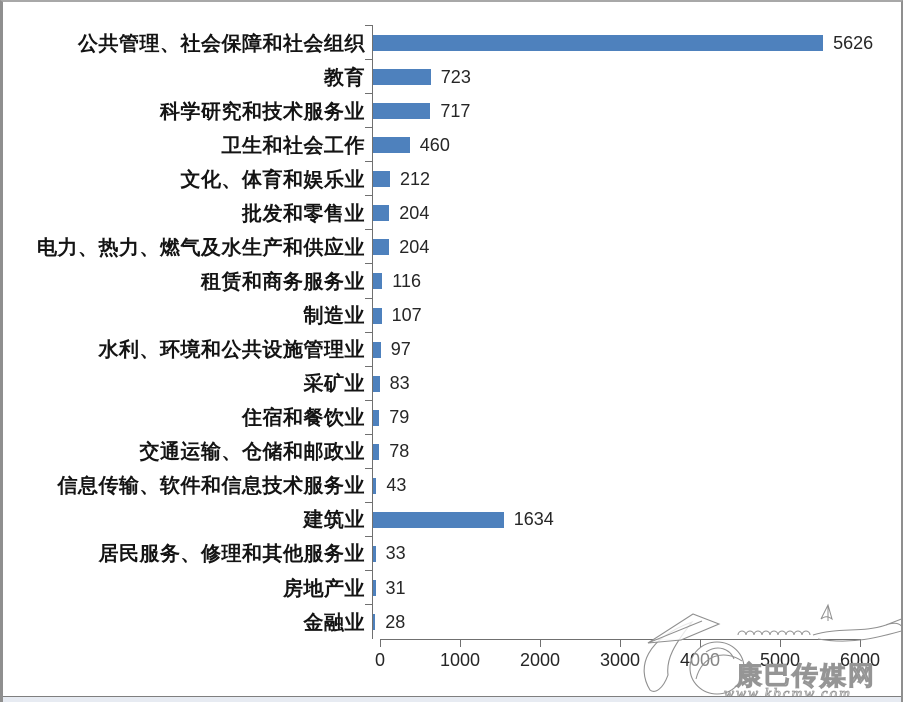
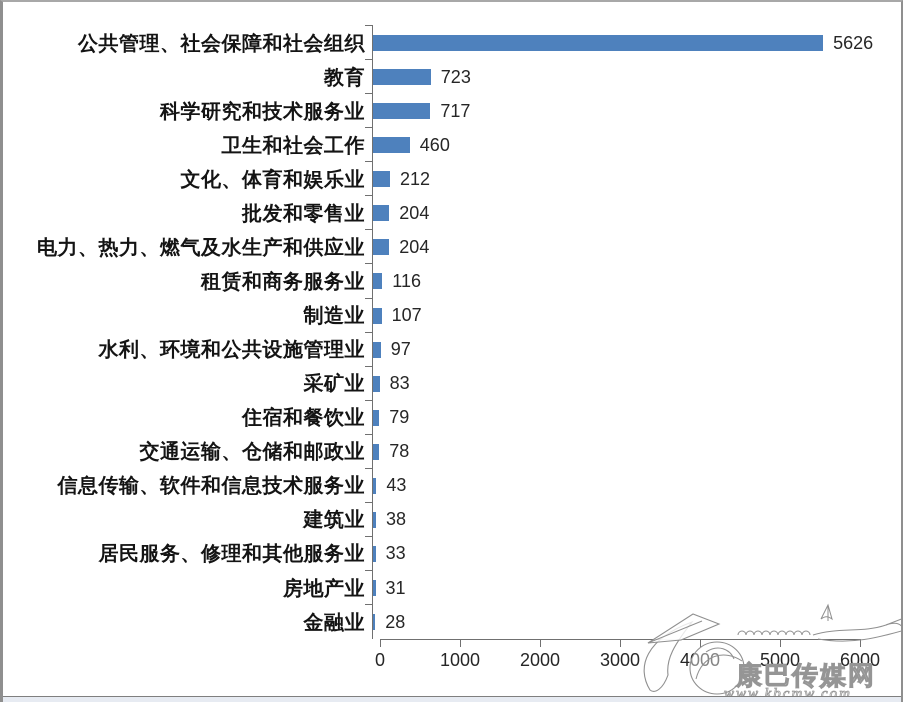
建筑业: 1634 -> 38
